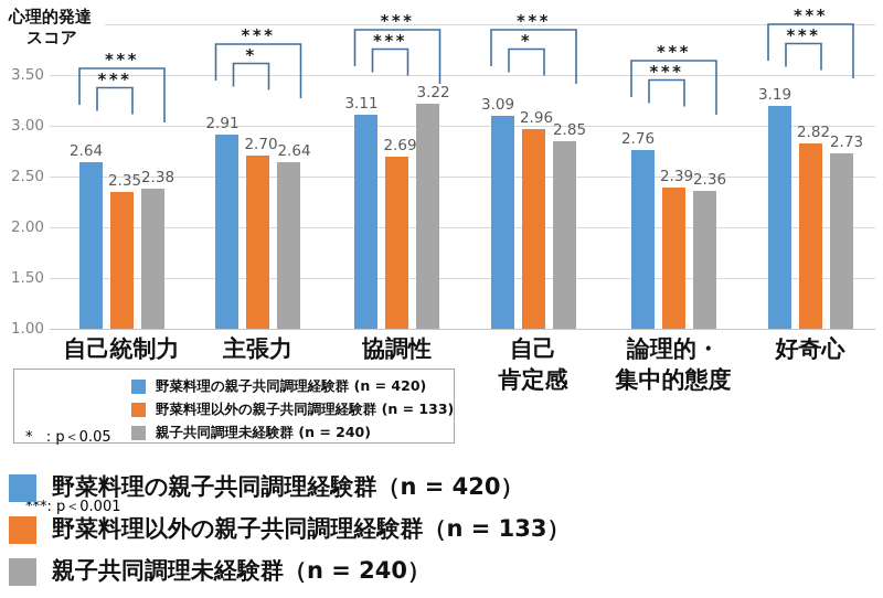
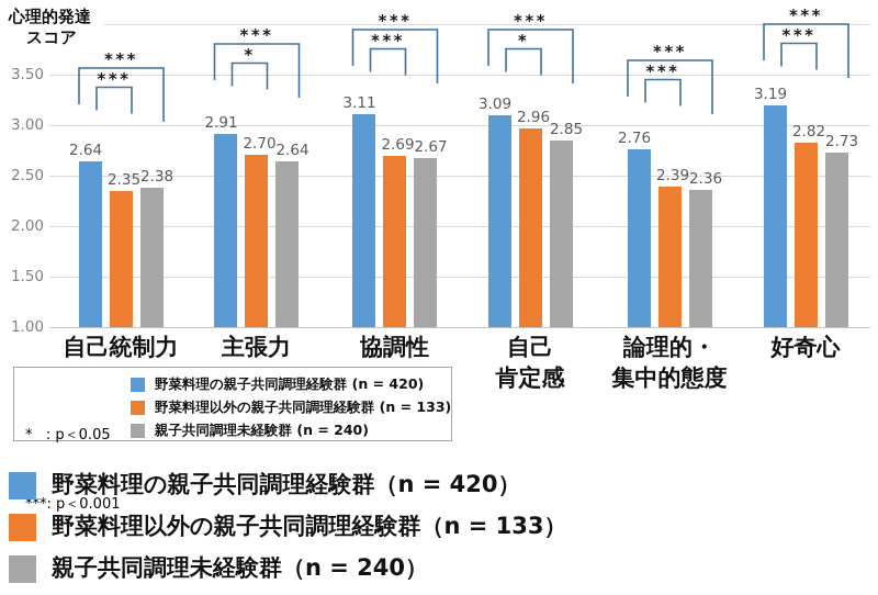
親子共同調理未経験群 (n = 240)/協調性: 3.22 -> 2.67
